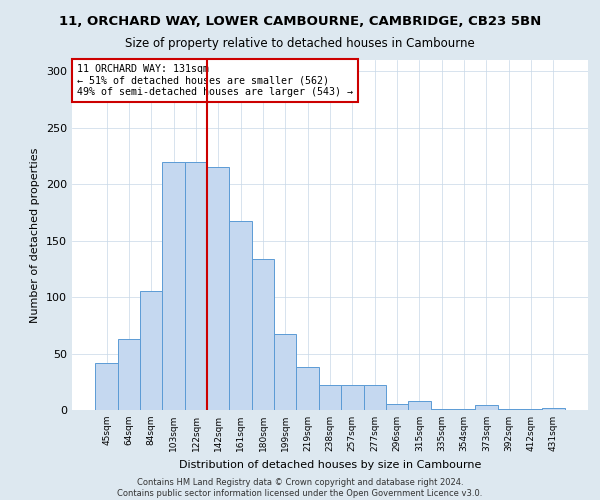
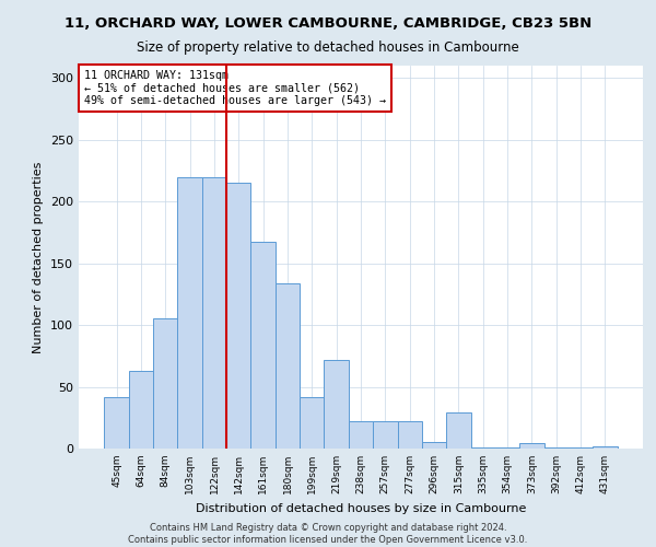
199sqm: 67 -> 42
219sqm: 38 -> 72
315sqm: 8 -> 29
